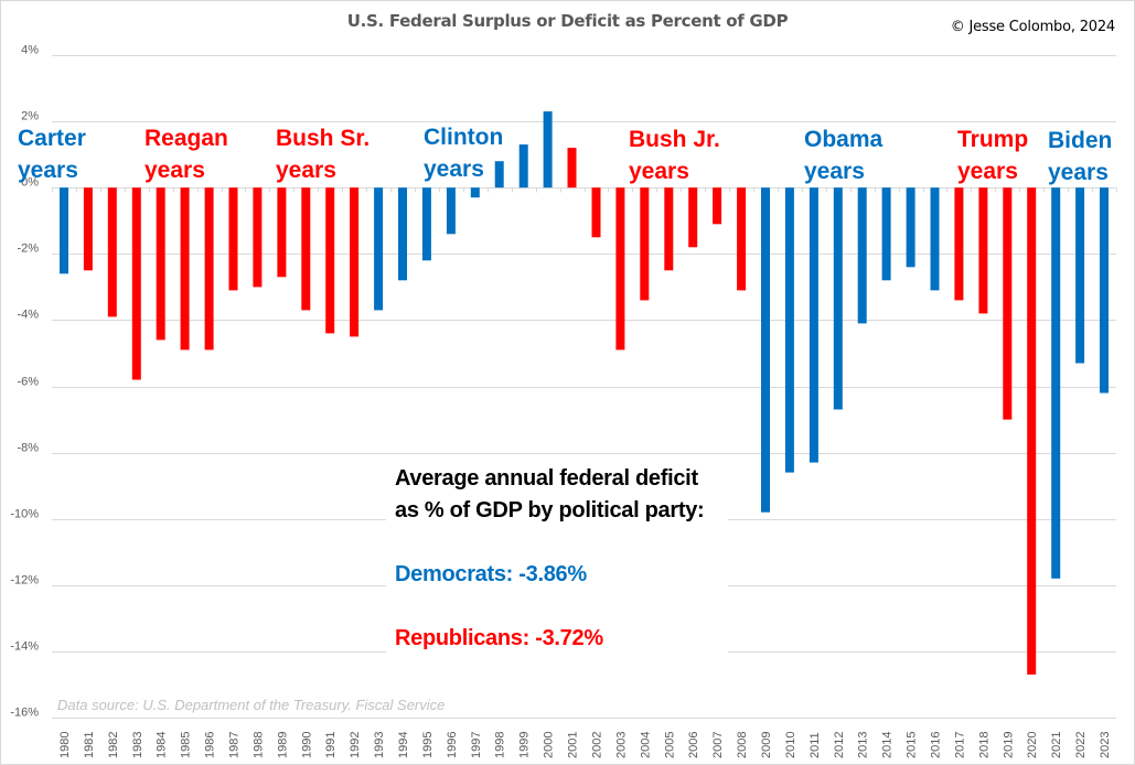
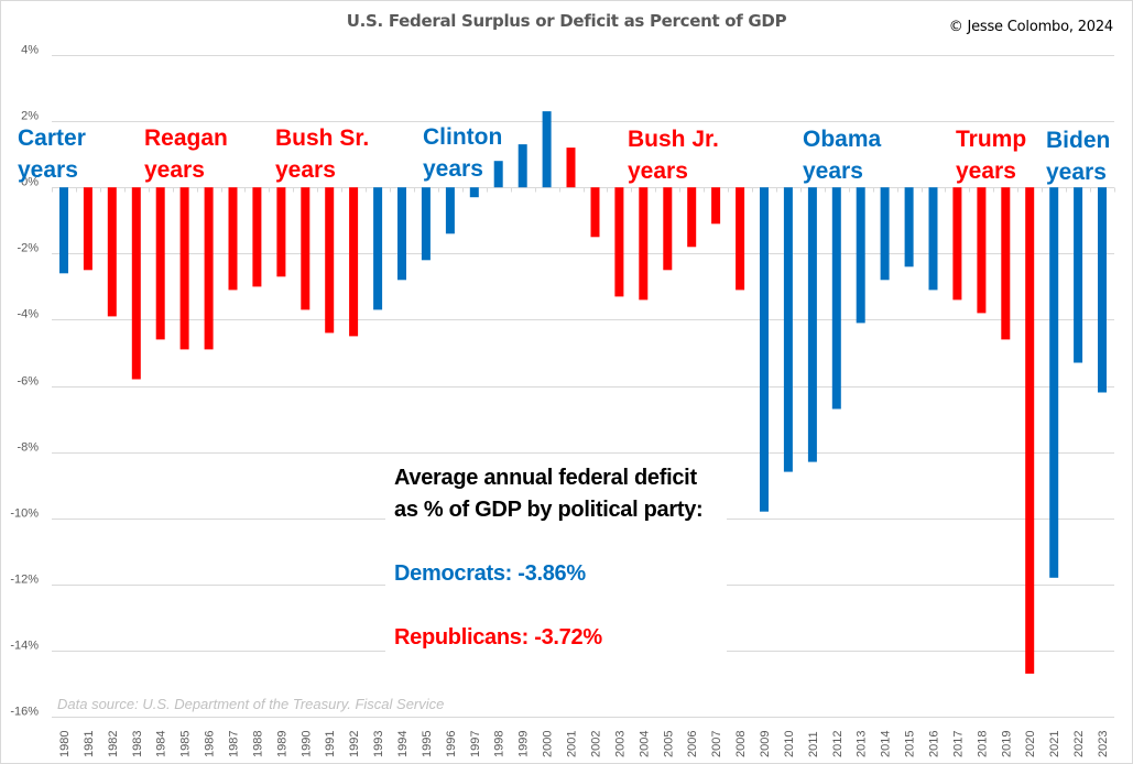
2003: -4.9% -> -3.3%
2019: -7.0% -> -4.6%
